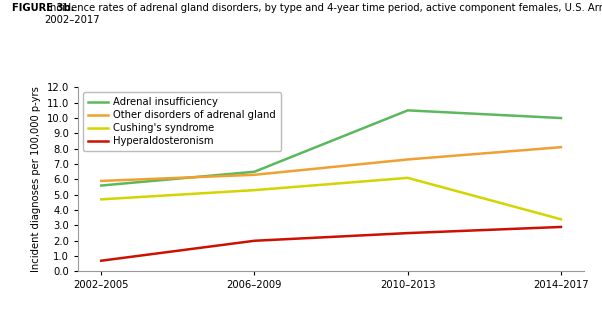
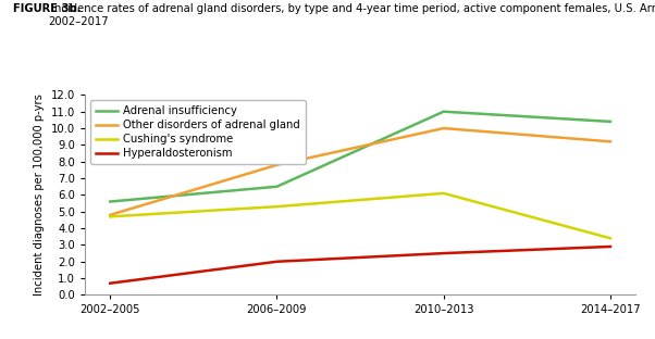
Other disorders of adrenal gland/2002–2005: 5.9 -> 4.8
Other disorders of adrenal gland/2006–2009: 6.3 -> 7.8
Adrenal insufficiency/2010–2013: 10.5 -> 11.0
Other disorders of adrenal gland/2010–2013: 7.3 -> 10.0
Adrenal insufficiency/2014–2017: 10.0 -> 10.4
Other disorders of adrenal gland/2014–2017: 8.1 -> 9.2
